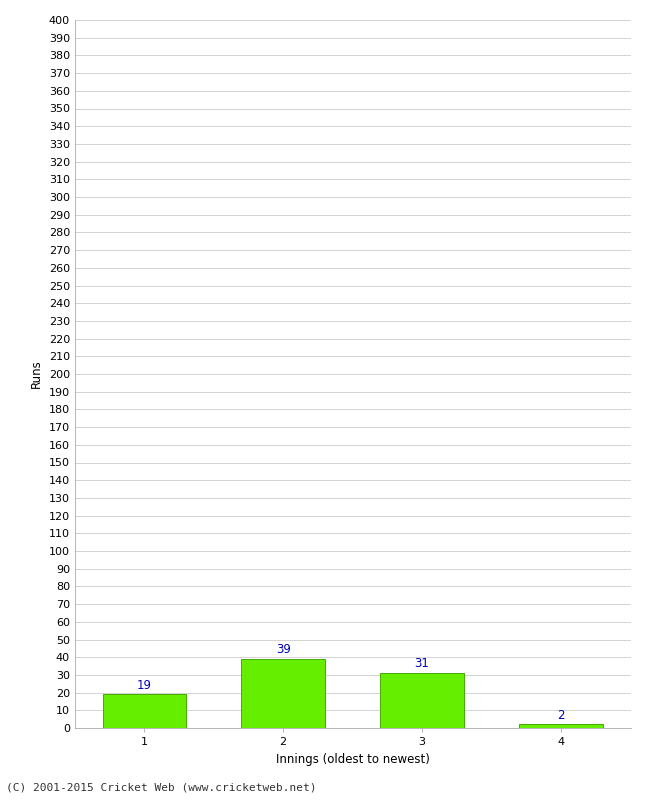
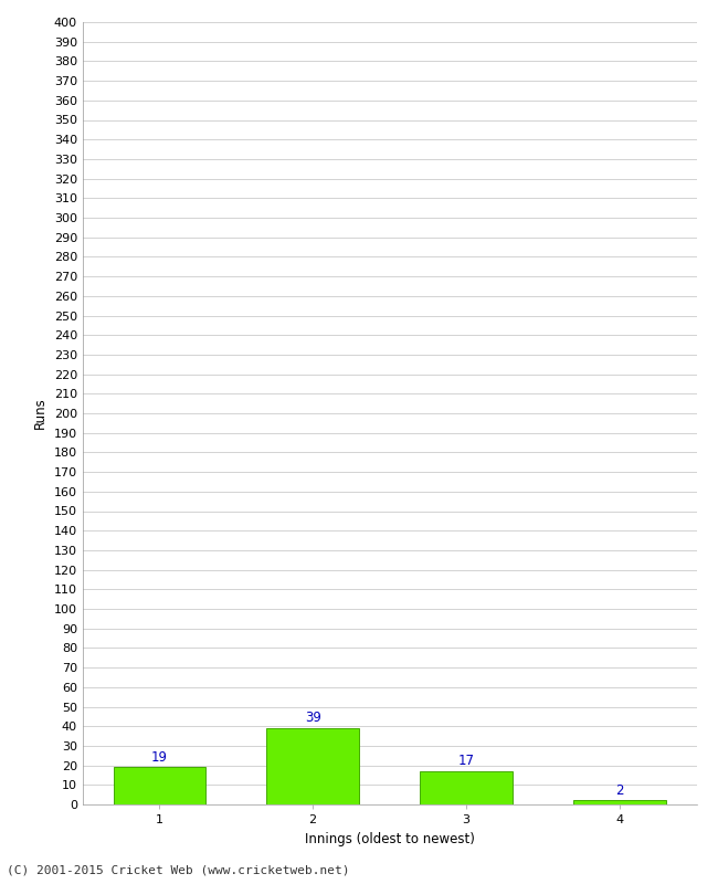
3: 31 -> 17
